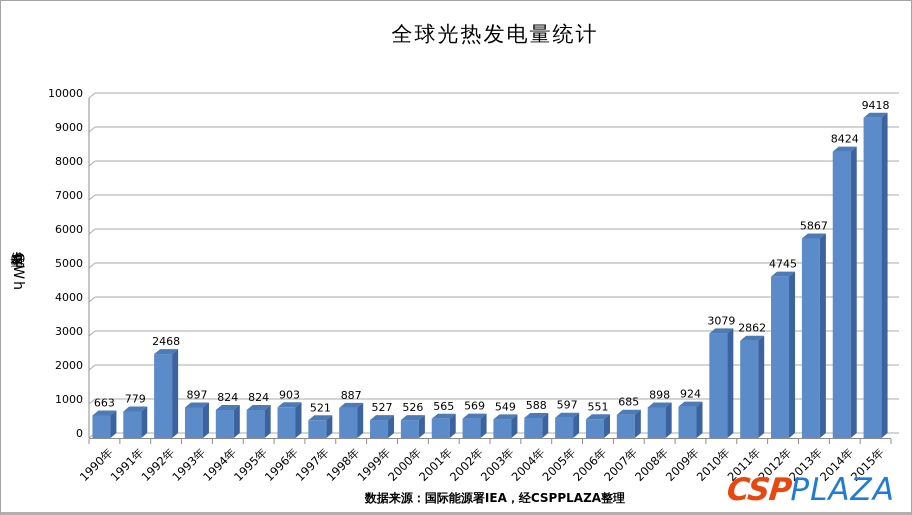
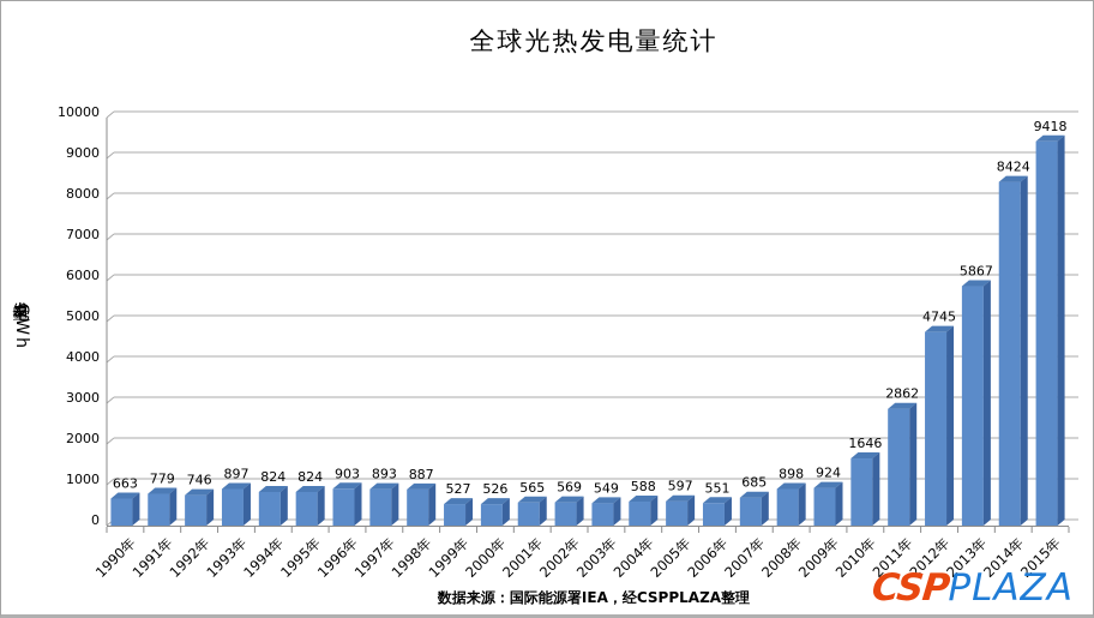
1992年: 2468 -> 746
1997年: 521 -> 893
2010年: 3079 -> 1646
